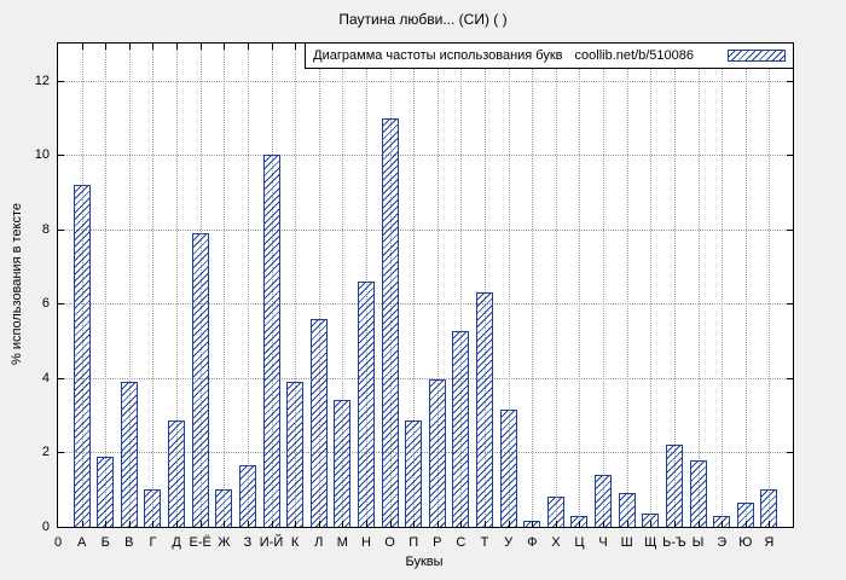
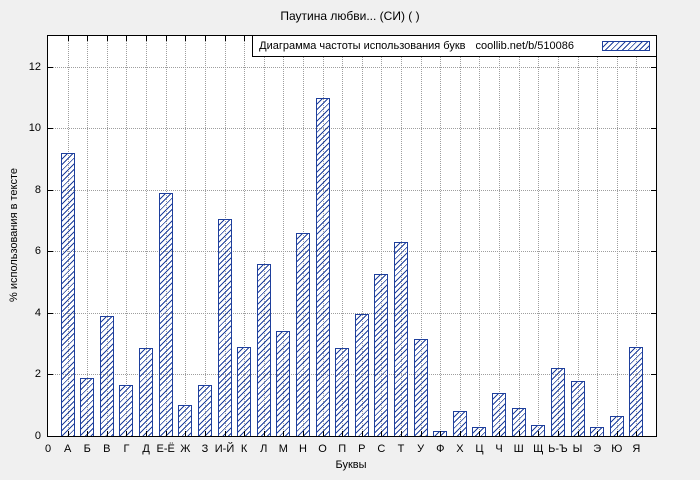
Г: 1.0 -> 1.6
И-Й: 10.0 -> 7.0
К: 3.9 -> 2.9
Я: 1.0 -> 2.9
